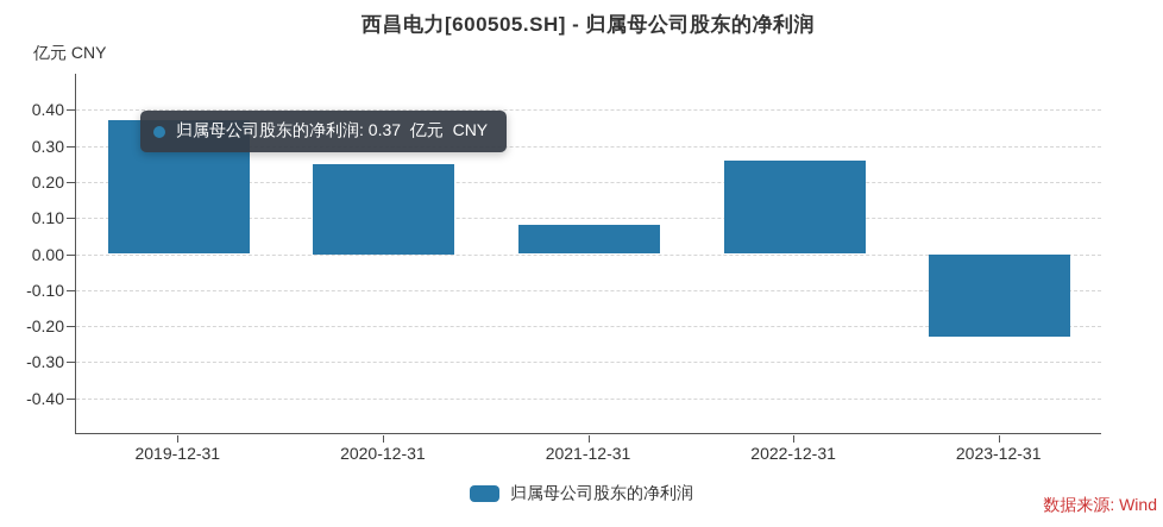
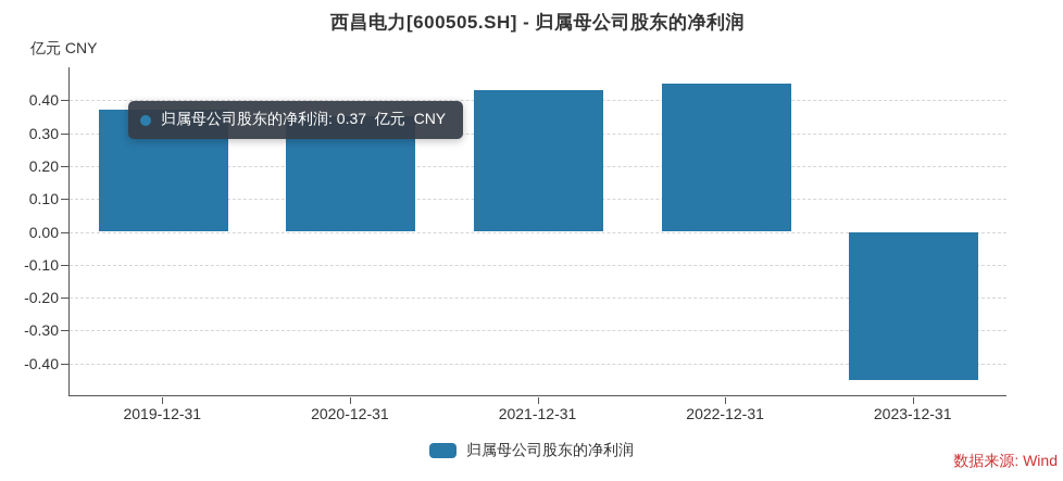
2020-12-31: 0.25 -> 0.35
2021-12-31: 0.08 -> 0.43
2022-12-31: 0.26 -> 0.45
2023-12-31: -0.23 -> -0.45
